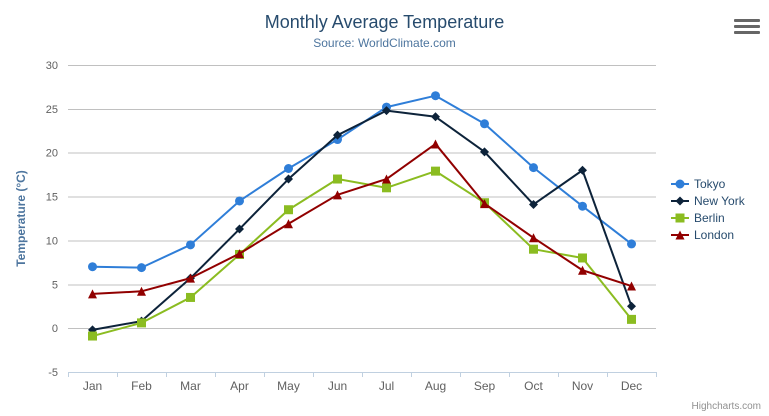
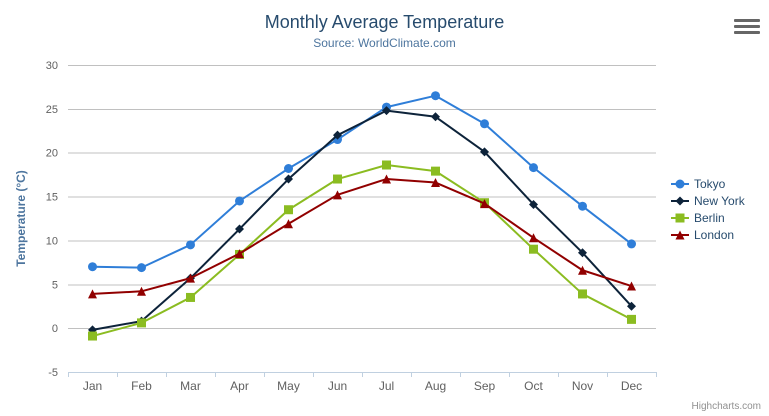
Berlin/Jul: 16 -> 19
London/Aug: 21 -> 17
New York/Nov: 18 -> 9
Berlin/Nov: 8 -> 4
